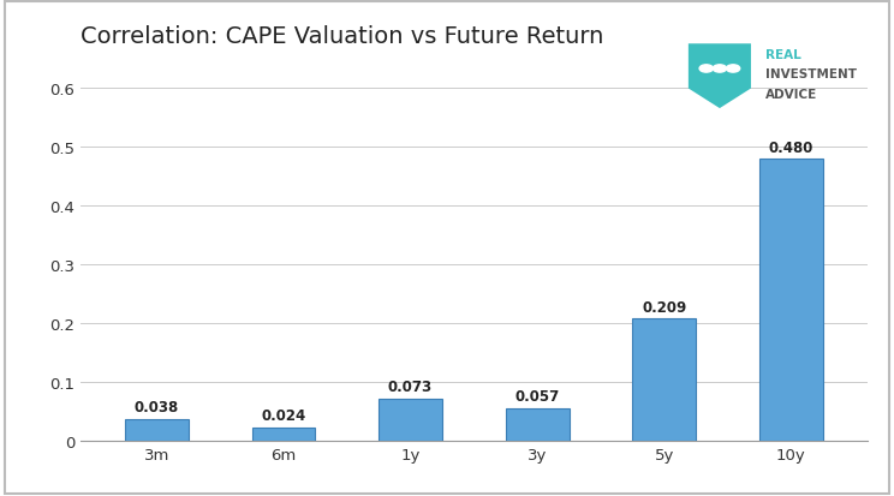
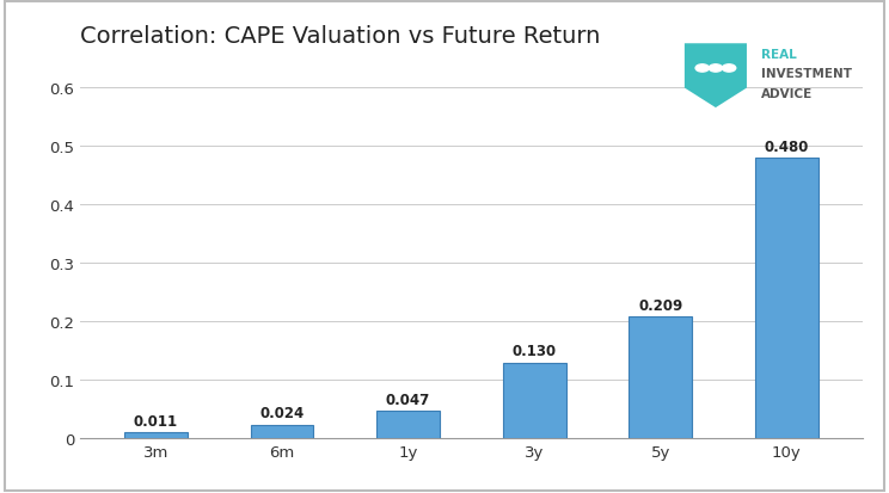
3m: 0.038 -> 0.011
1y: 0.073 -> 0.047
3y: 0.057 -> 0.130
